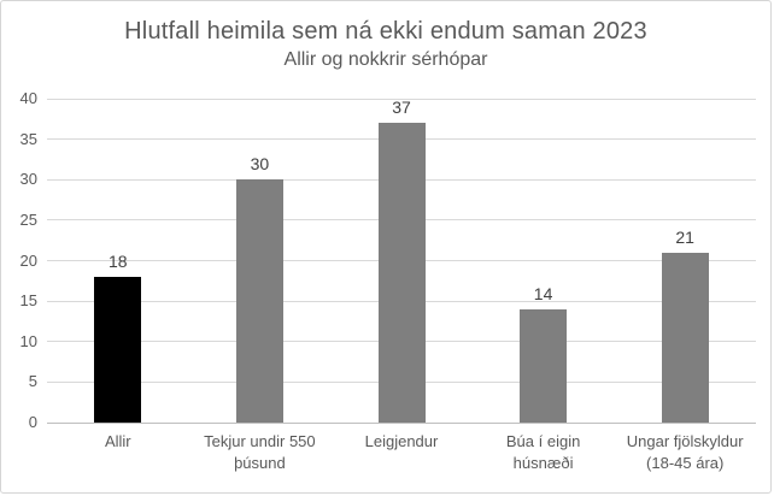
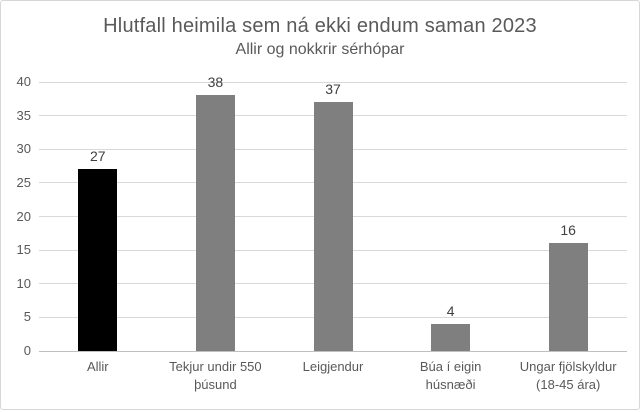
Allir: 18 -> 27
Tekjur undir 550 þúsund: 30 -> 38
Búa í eigin húsnæði: 14 -> 4
Ungar fjölskyldur (18-45 ára): 21 -> 16
